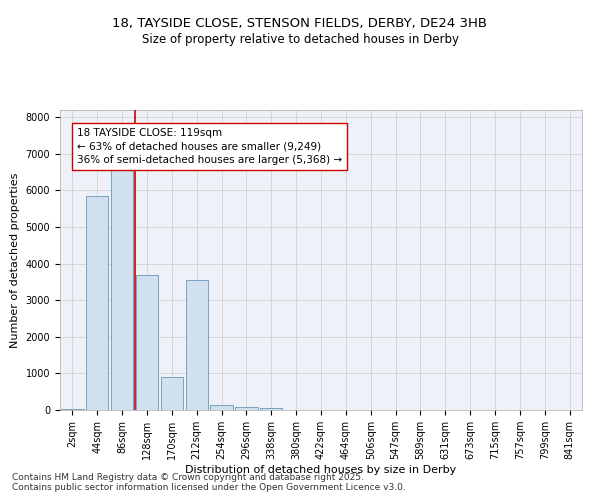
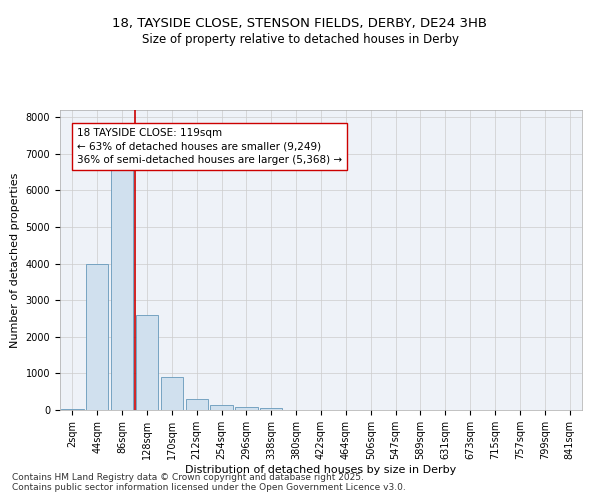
44sqm: 5850 -> 4000
128sqm: 3700 -> 2600
212sqm: 3550 -> 300
